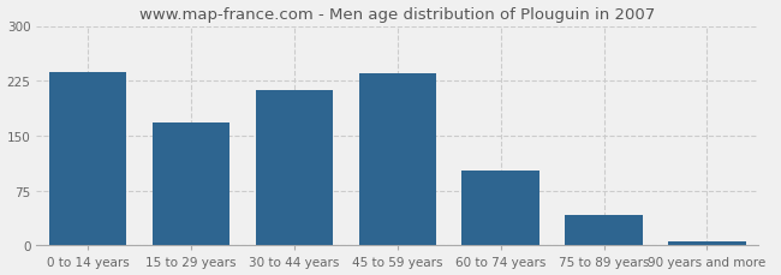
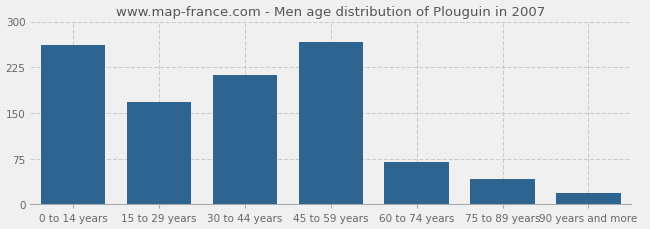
0 to 14 years: 237 -> 262
45 to 59 years: 235 -> 266
60 to 74 years: 103 -> 70
90 years and more: 5 -> 18
